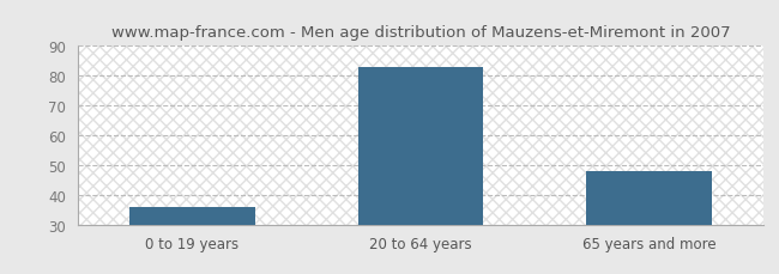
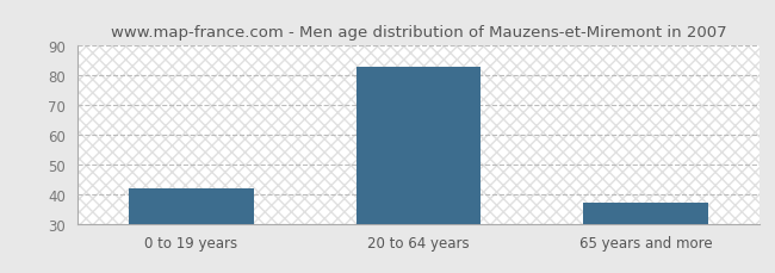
0 to 19 years: 36 -> 42
65 years and more: 48 -> 37
